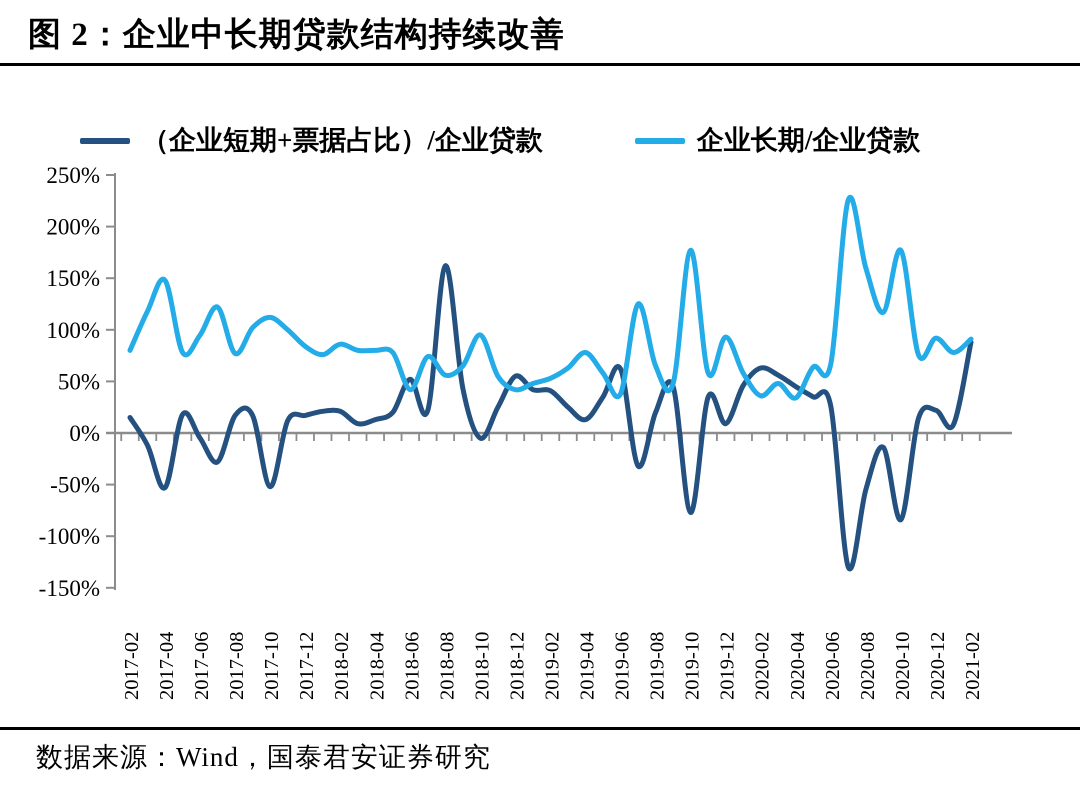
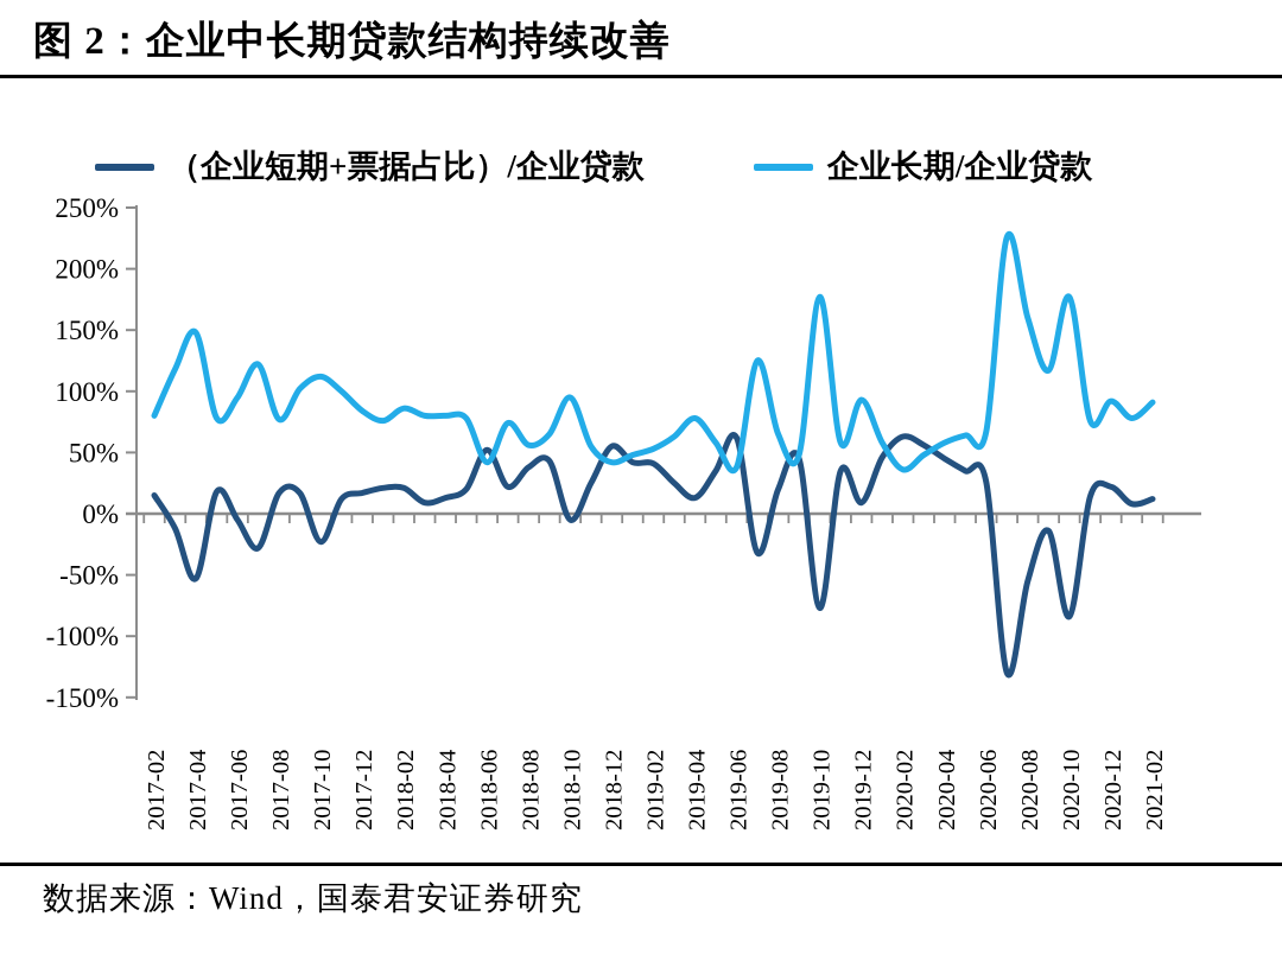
（企业短期+票据占比）/企业贷款/2017-10: -52% -> -23%
（企业短期+票据占比）/企业贷款/2018-08: 162% -> 38%
企业长期/企业贷款/2020-04: 34% -> 58%
（企业短期+票据占比）/企业贷款/2021-02: 88% -> 12%
